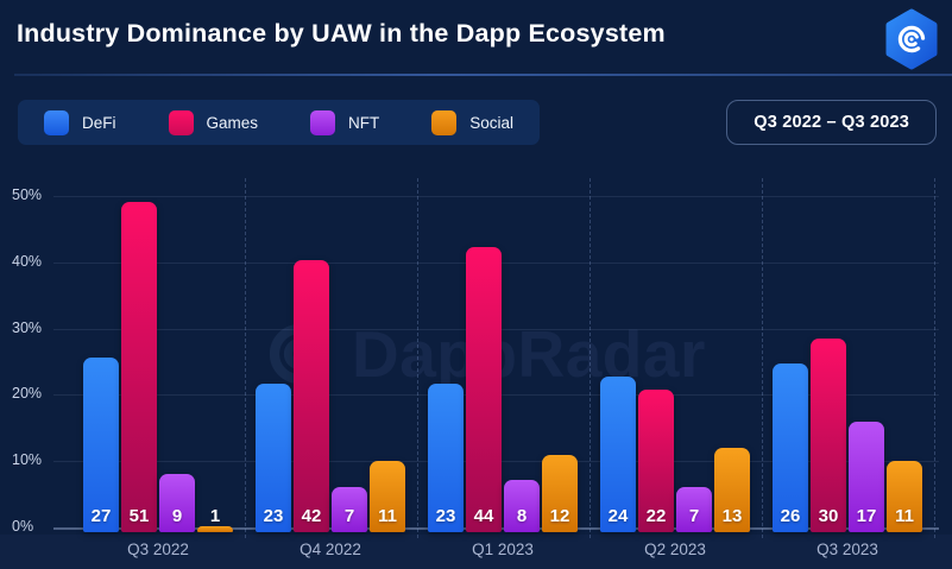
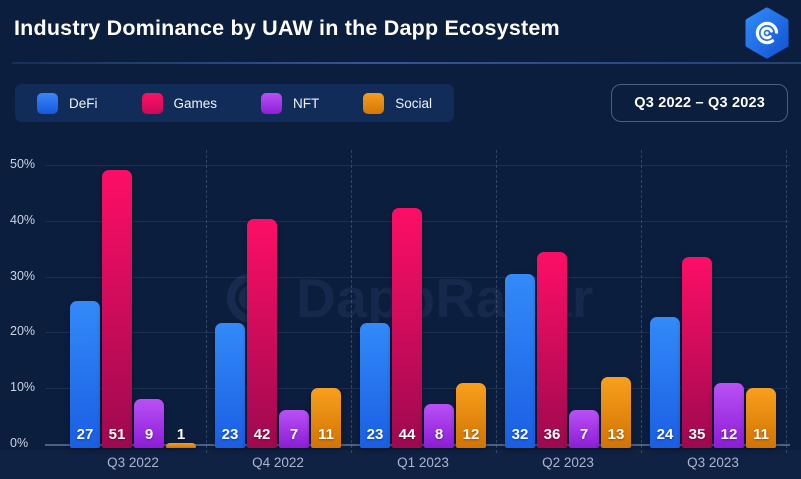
DeFi/Q2 2023: 24 -> 32
Games/Q2 2023: 22 -> 36
DeFi/Q3 2023: 26 -> 24
Games/Q3 2023: 30 -> 35
NFT/Q3 2023: 17 -> 12
